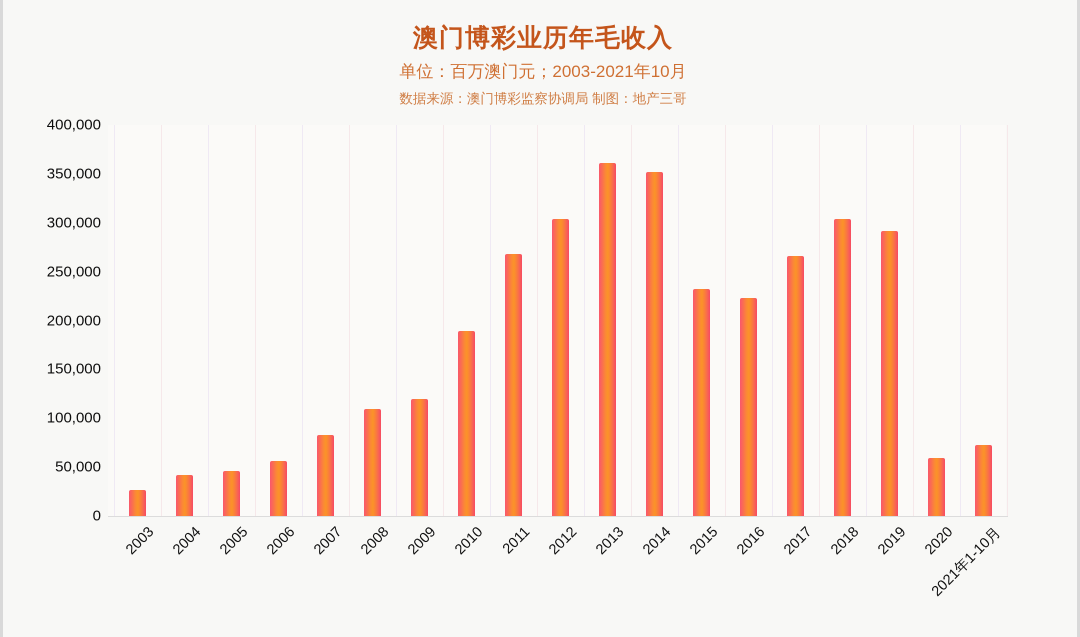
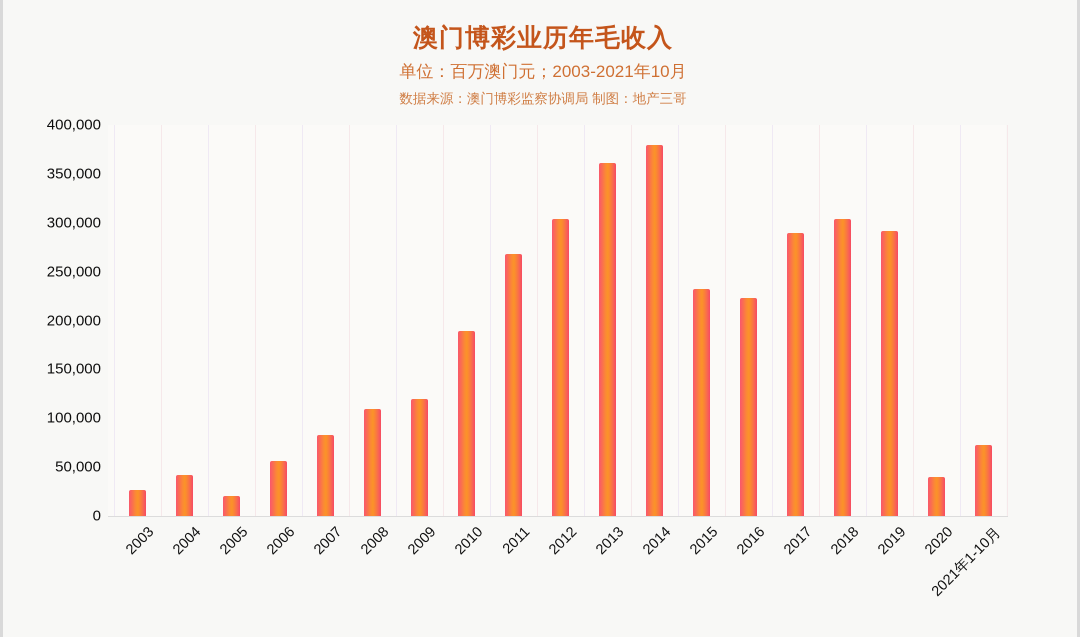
2005: 50000 -> 20000
2014: 350000 -> 380000
2017: 270000 -> 290000
2020: 60000 -> 40000
